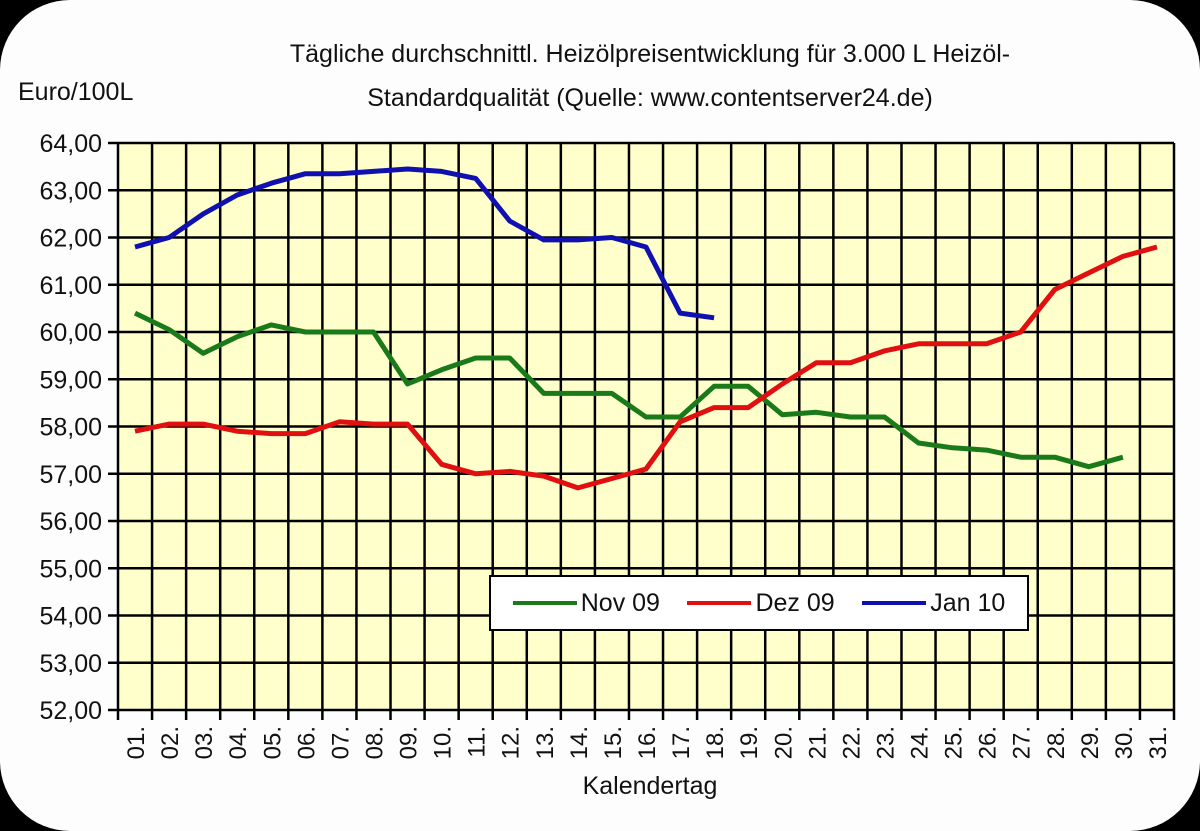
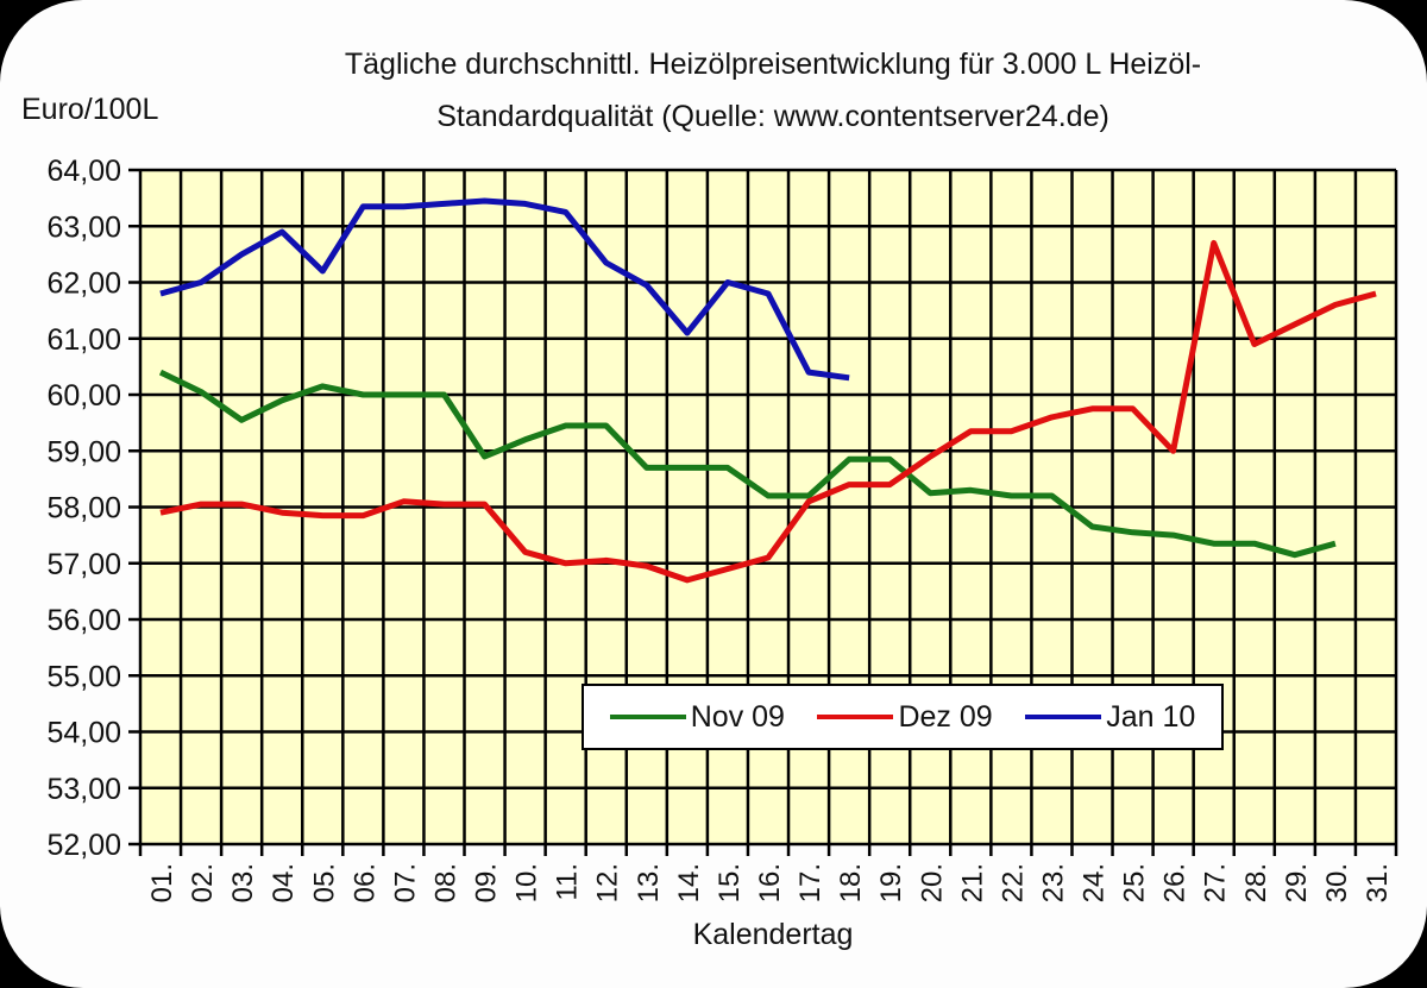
Jan 10/05.: 63,1 -> 62,2
Jan 10/14.: 62,0 -> 61,1
Dez 09/26.: 59,8 -> 59,0
Dez 09/27.: 60,0 -> 62,7
